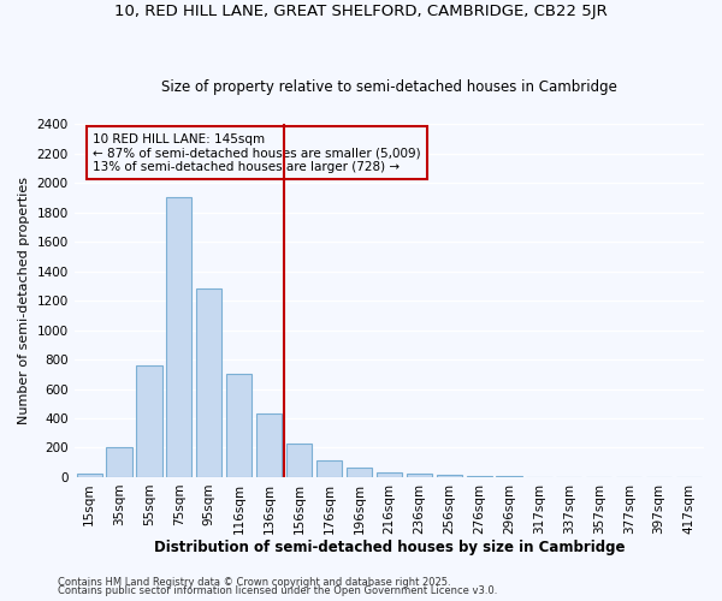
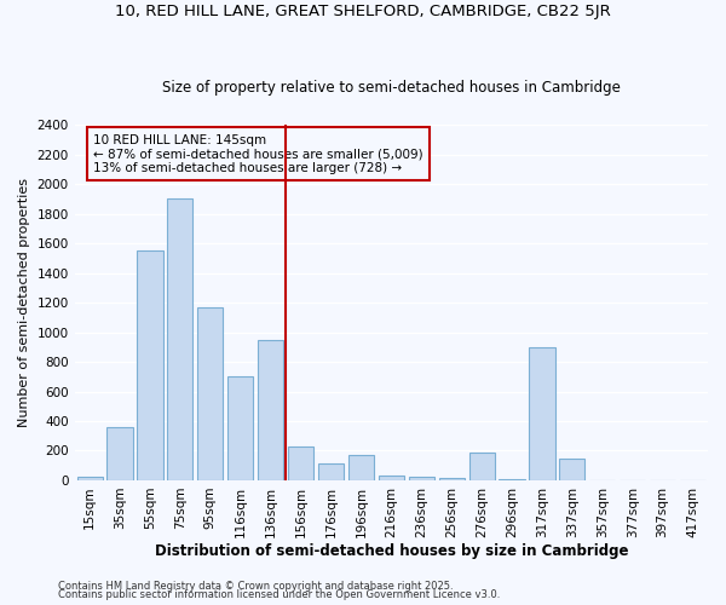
35sqm: 200 -> 360
55sqm: 760 -> 1550
95sqm: 1280 -> 1170
136sqm: 430 -> 950
196sqm: 60 -> 170
276sqm: 10 -> 190
317sqm: 0 -> 900
337sqm: 0 -> 150
